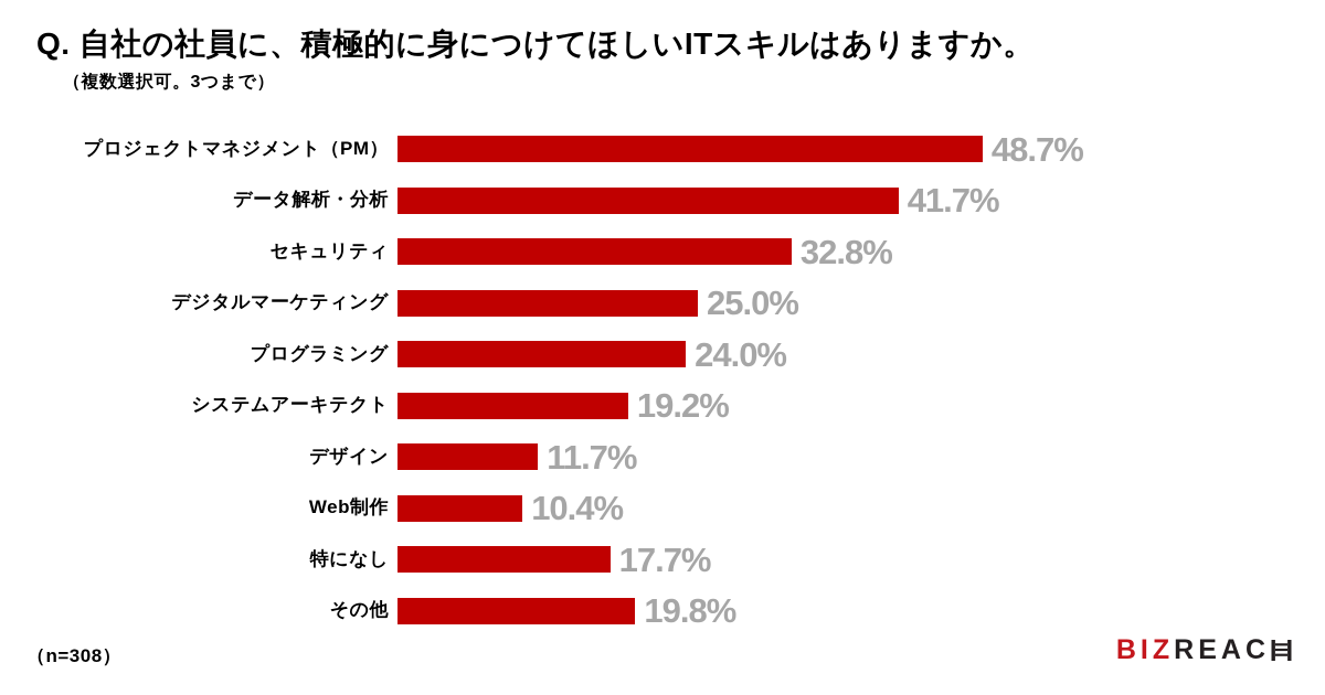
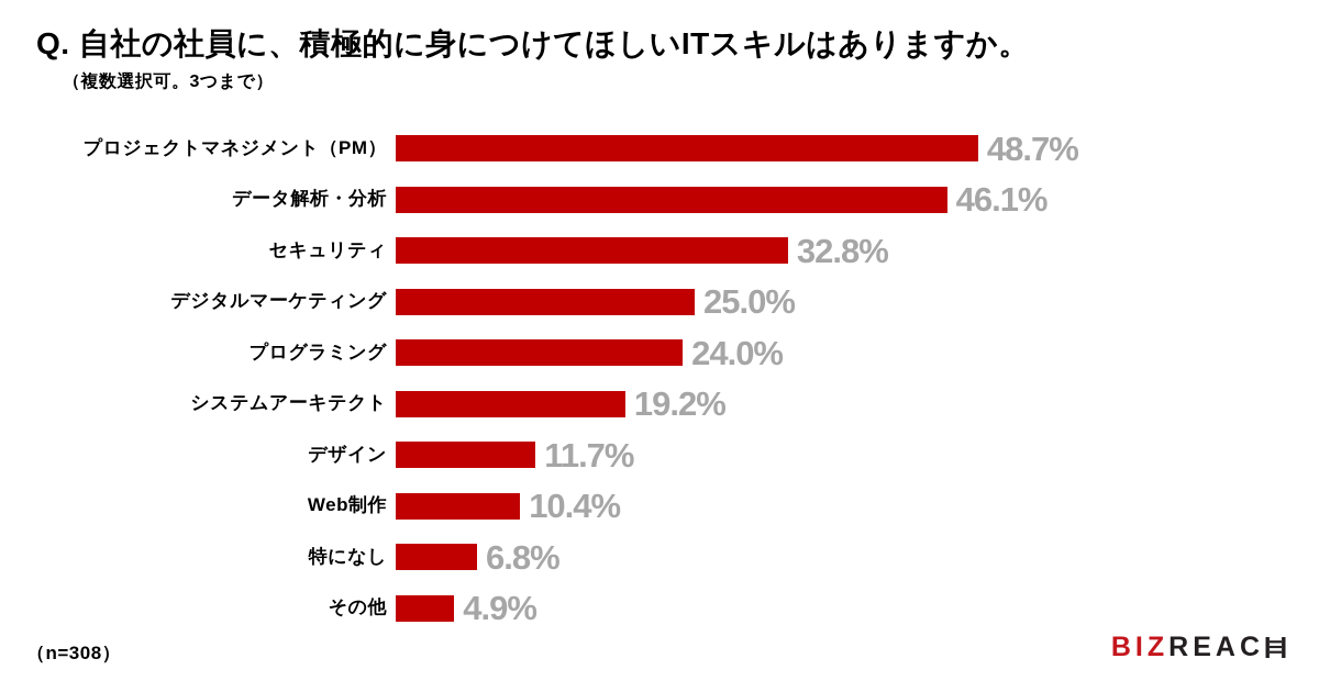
データ解析・分析: 41.7% -> 46.1%
特になし: 17.7% -> 6.8%
その他: 19.8% -> 4.9%
